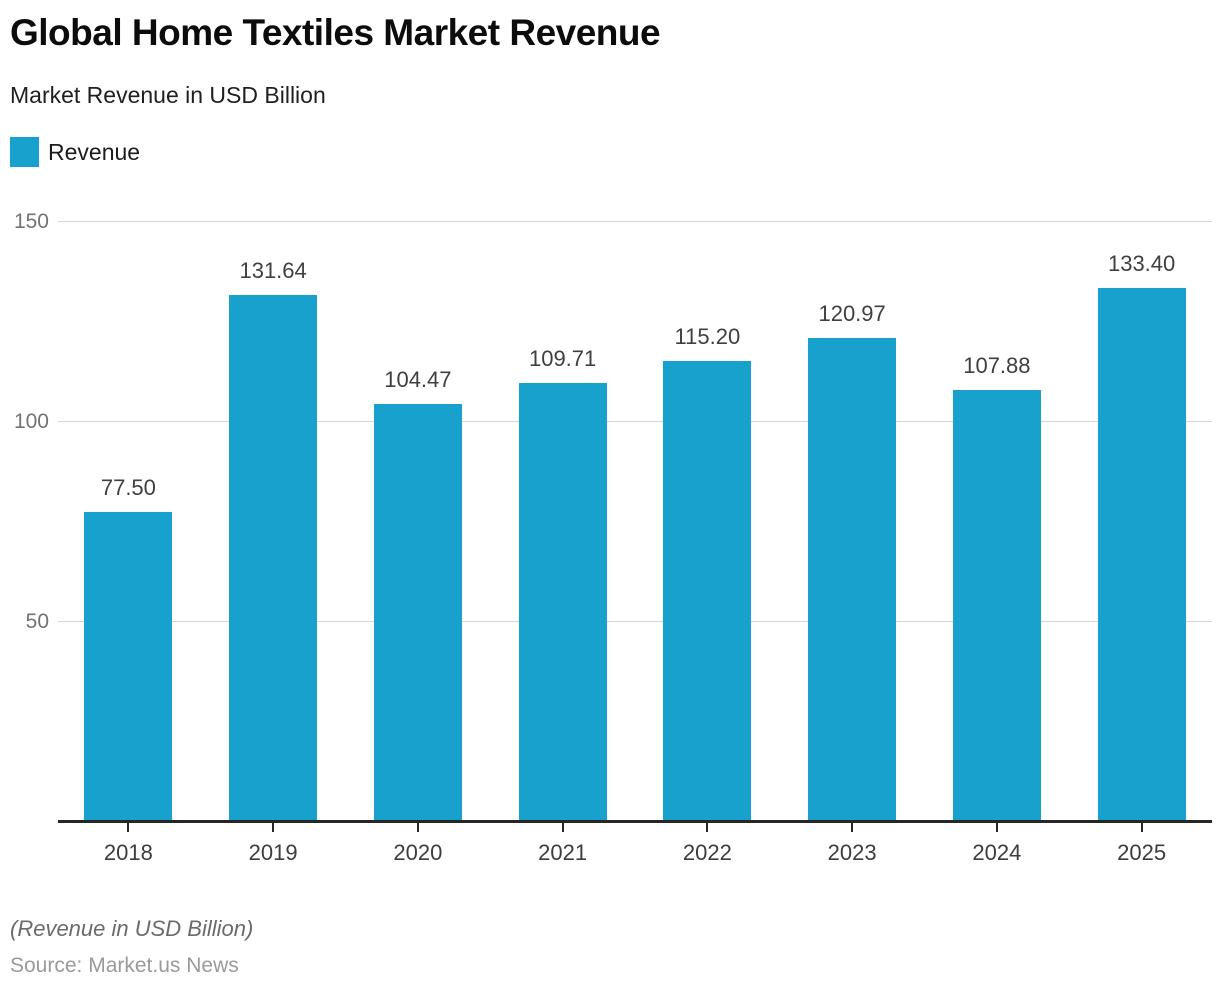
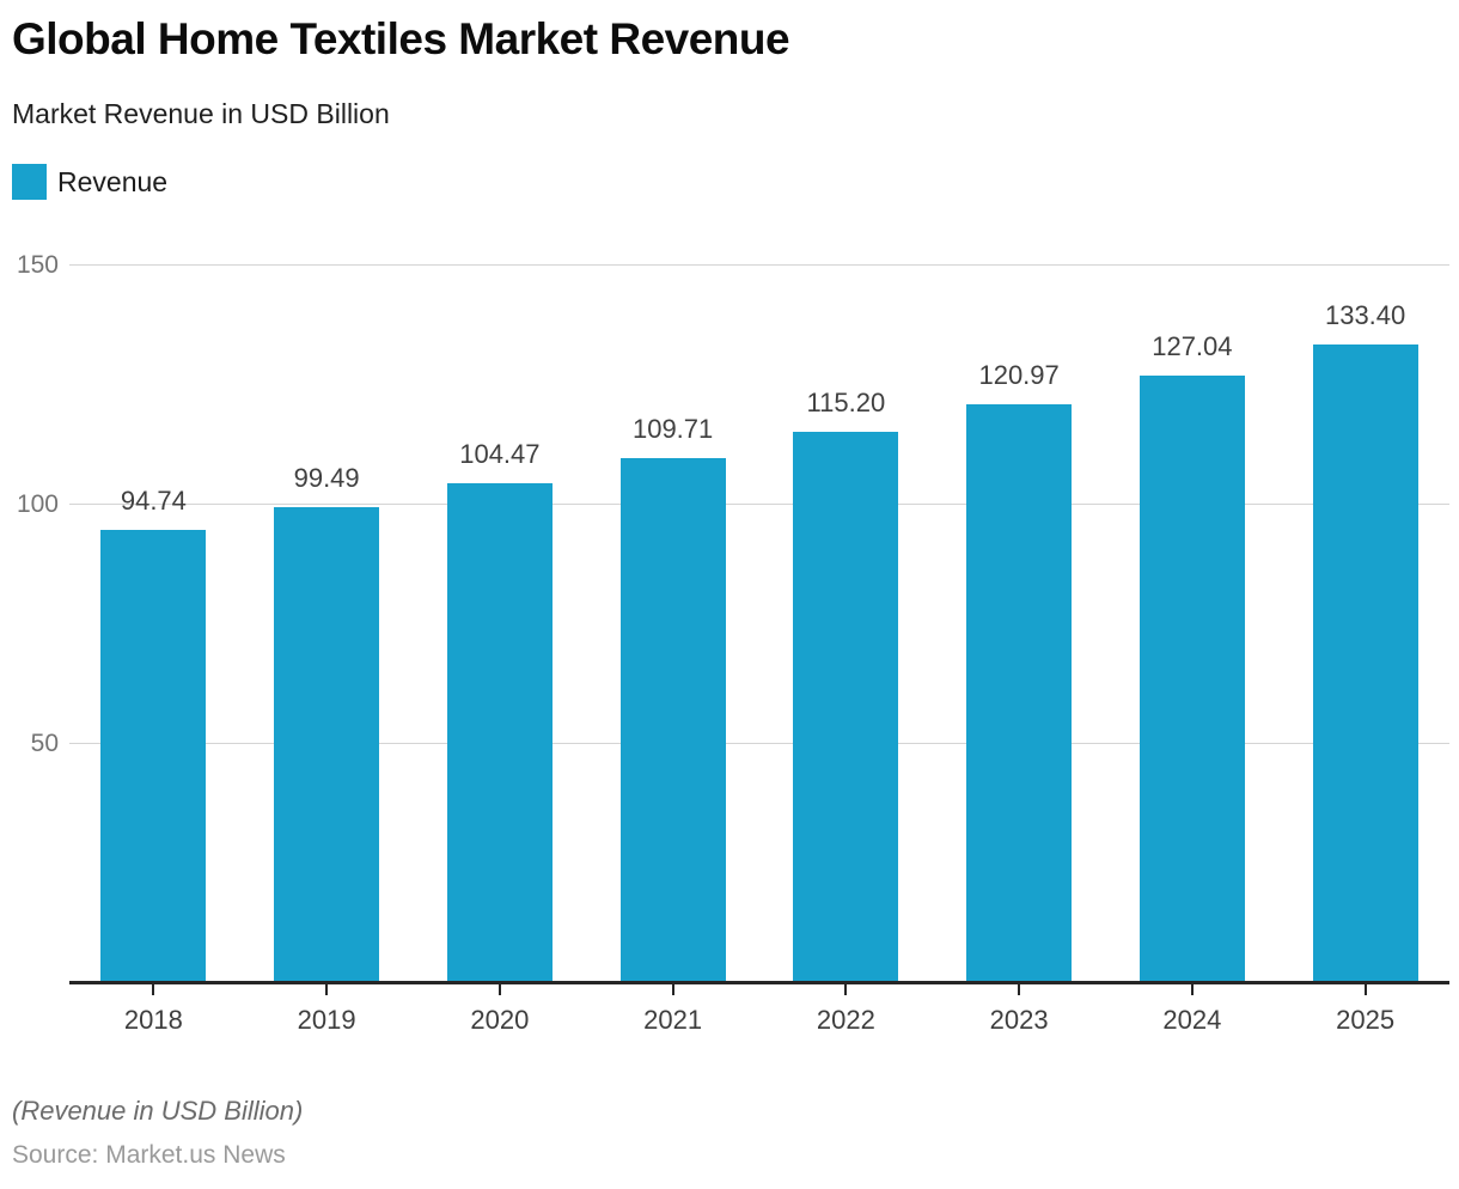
2018: 77.50 -> 94.74
2019: 131.64 -> 99.49
2024: 107.88 -> 127.04
